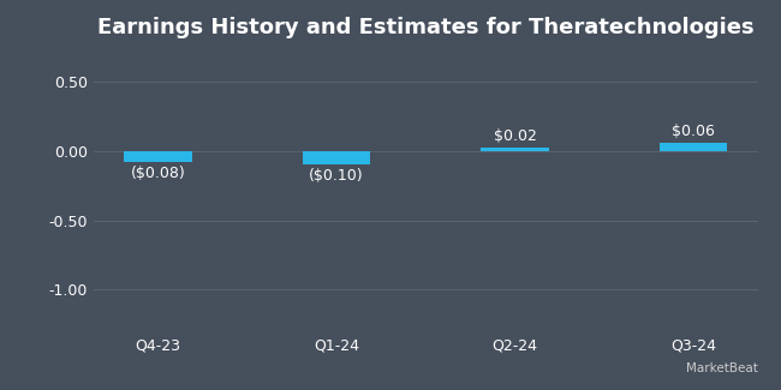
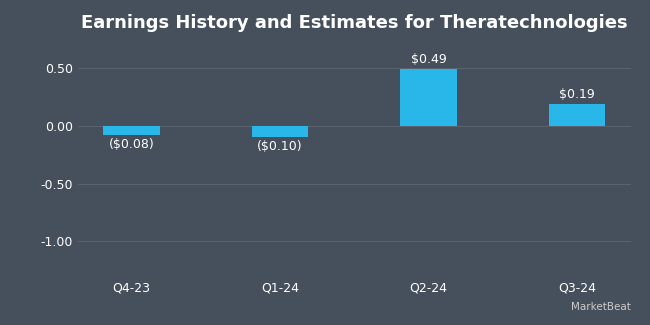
Q2-24: $0.02 -> $0.49
Q3-24: $0.06 -> $0.19
